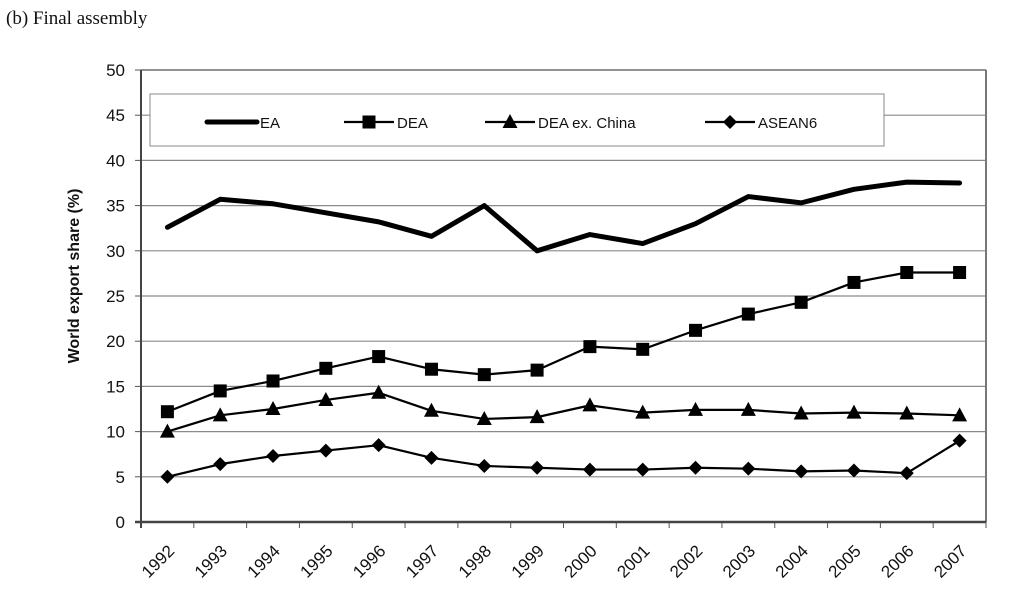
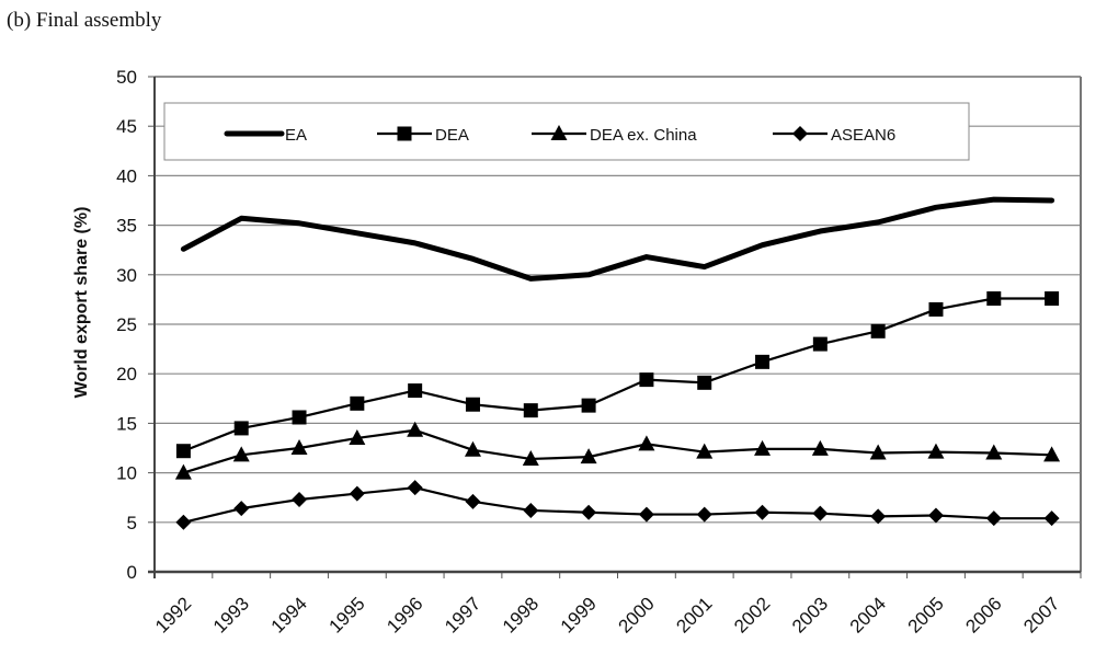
EA/1998: 35 -> 30
EA/2003: 36 -> 34
ASEAN6/2007: 9 -> 5
